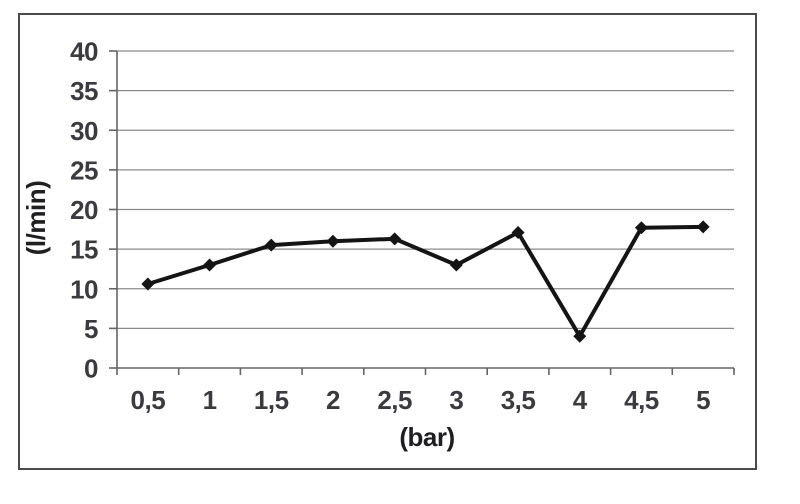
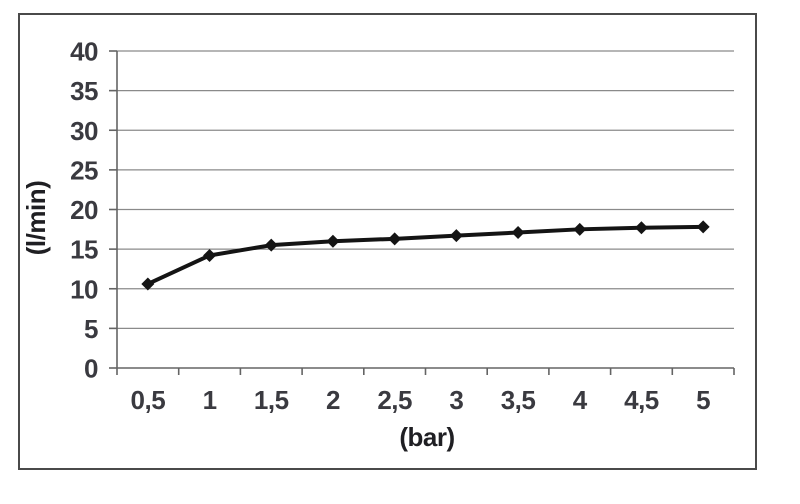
1: 13 -> 14
3: 13 -> 17
4: 4 -> 18
